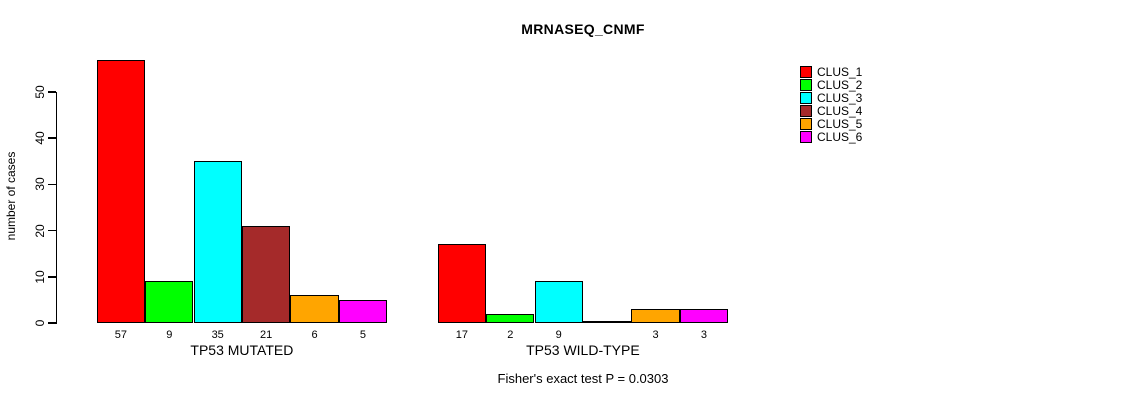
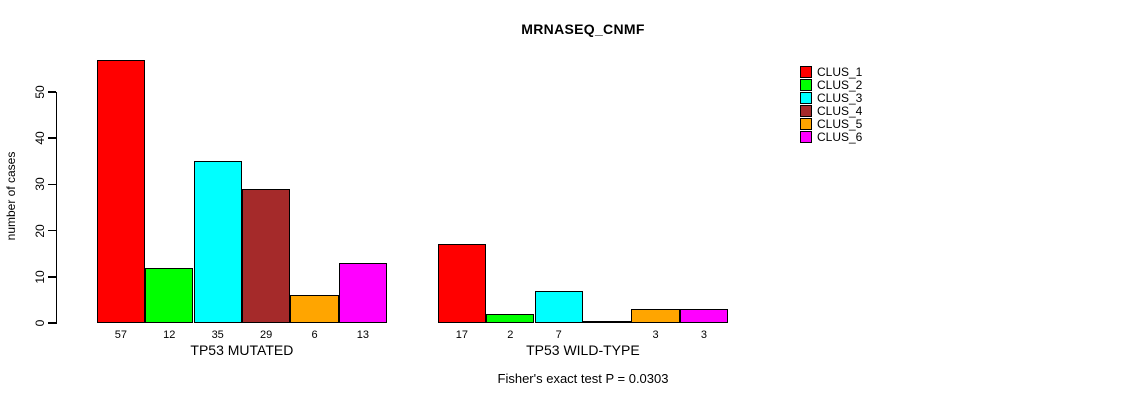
CLUS_2/TP53 MUTATED: 9 -> 12
CLUS_4/TP53 MUTATED: 21 -> 29
CLUS_6/TP53 MUTATED: 5 -> 13
CLUS_3/TP53 WILD-TYPE: 9 -> 7
